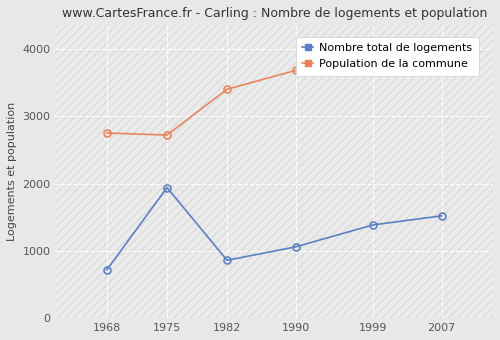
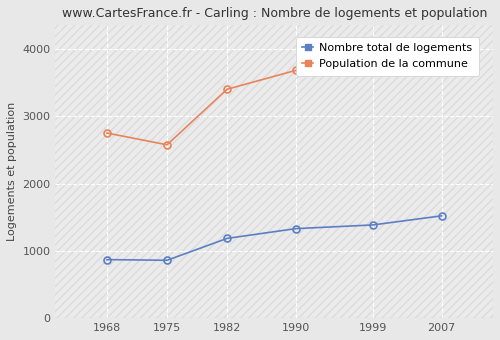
Nombre total de logements/1968: 720 -> 870
Nombre total de logements/1975: 1940 -> 860
Population de la commune/1975: 2720 -> 2580
Nombre total de logements/1982: 860 -> 1180
Nombre total de logements/1990: 1060 -> 1330
